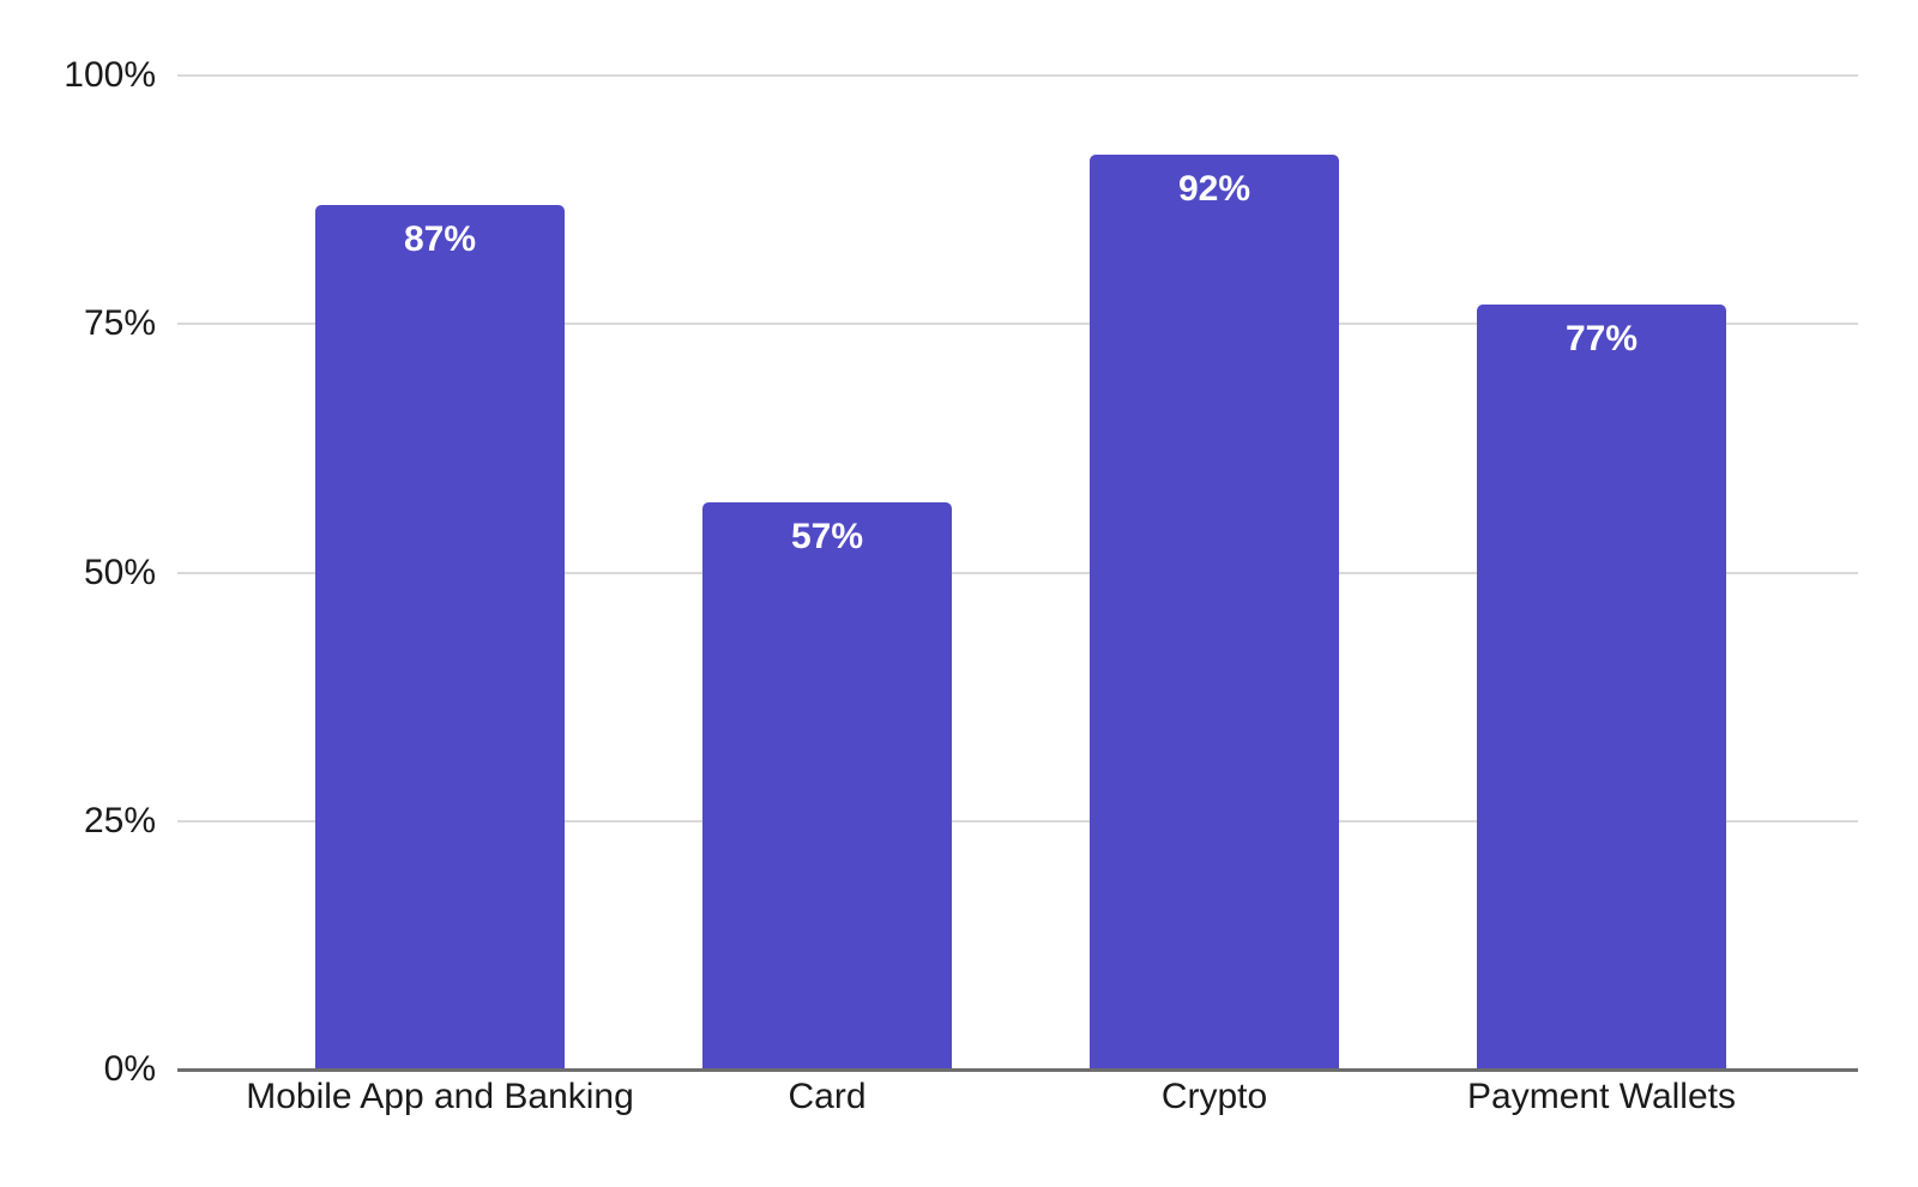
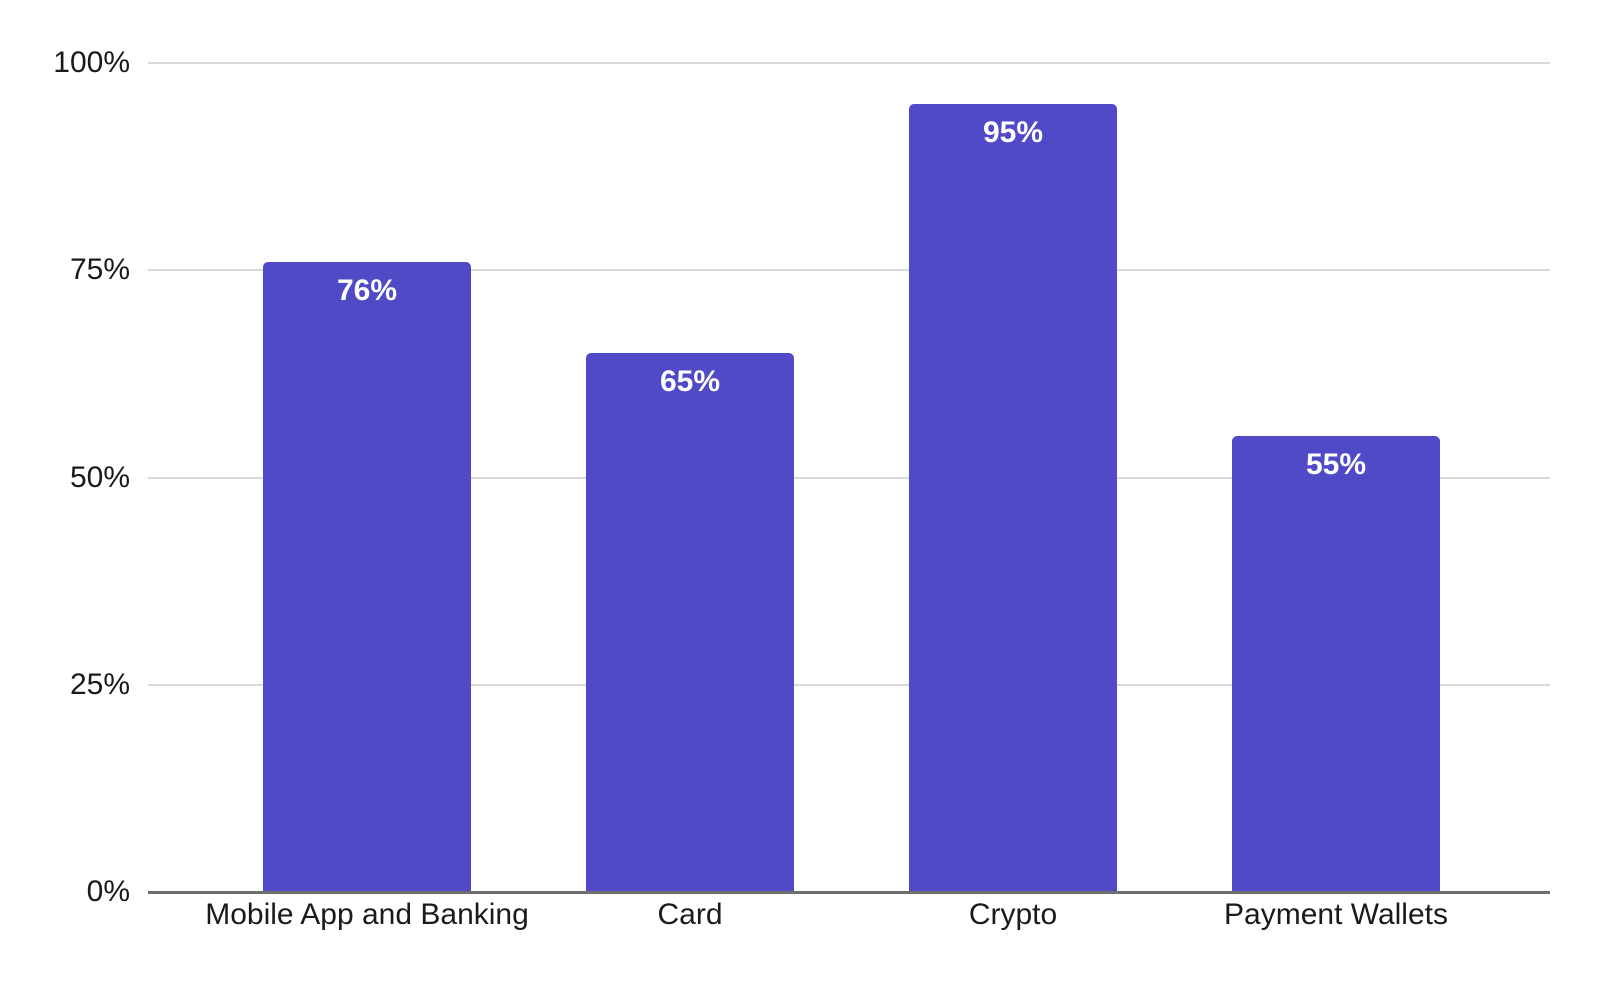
Mobile App and Banking: 87% -> 76%
Card: 57% -> 65%
Crypto: 92% -> 95%
Payment Wallets: 77% -> 55%
